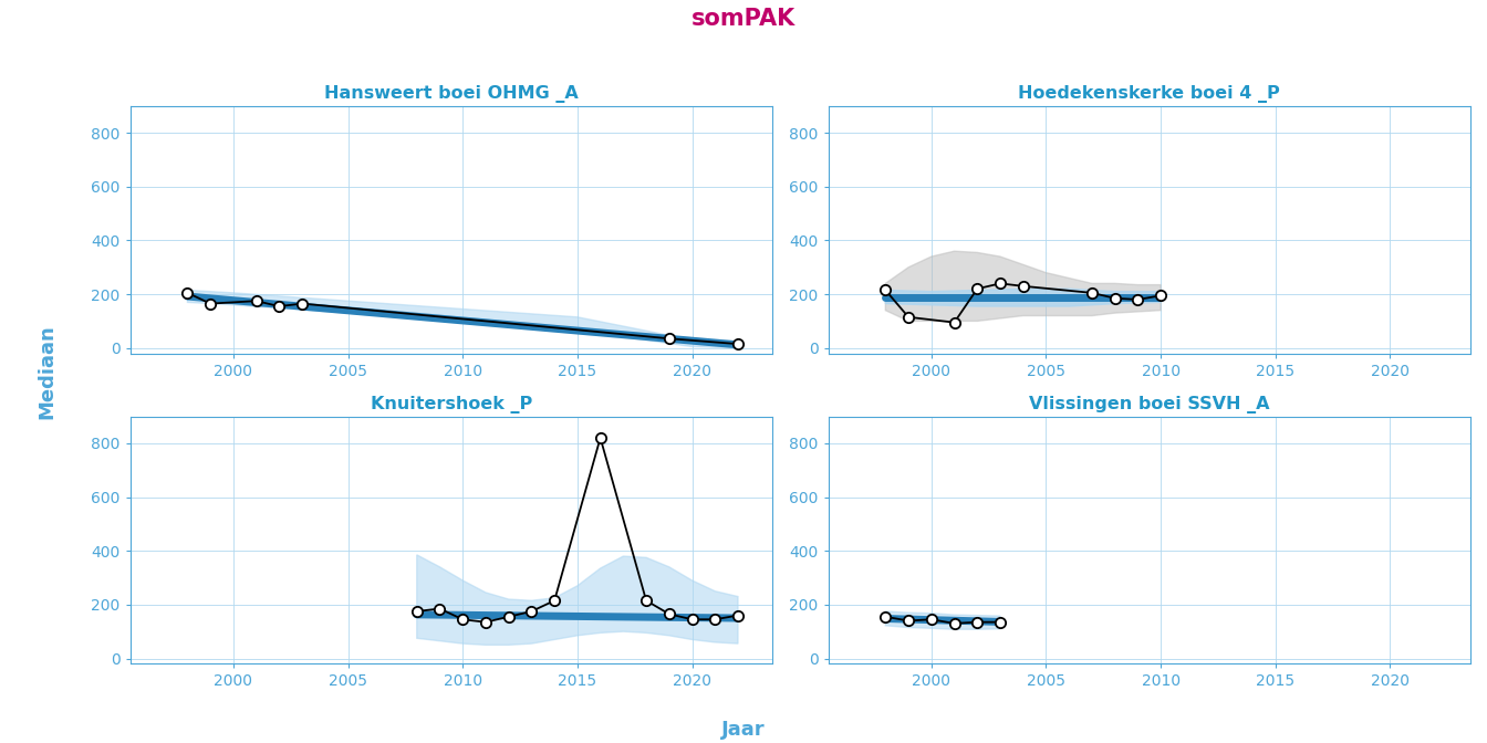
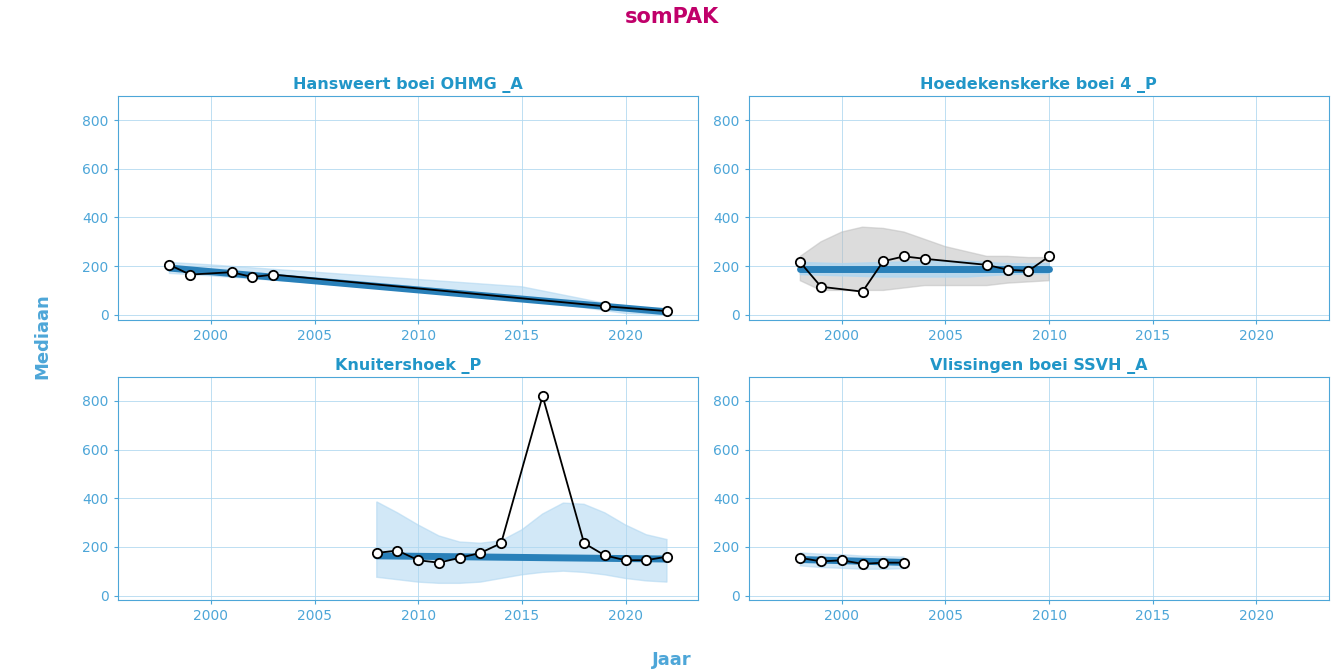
Hoedekenskerke boei 4 _P/2010: 195 -> 240
